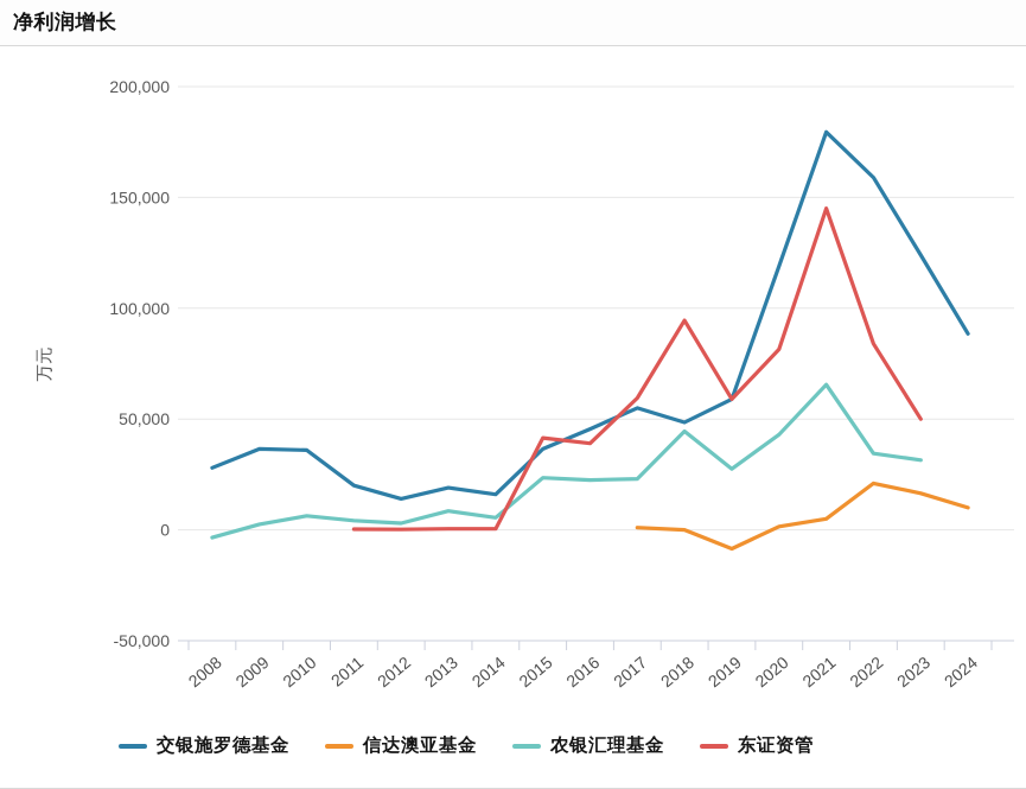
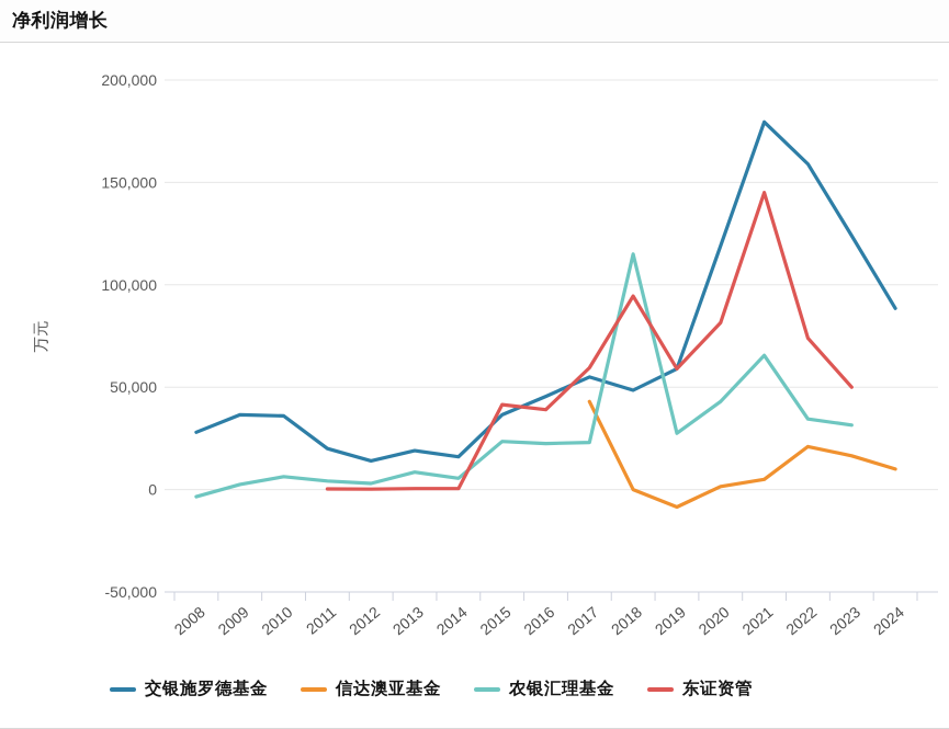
信达澳亚基金/2017: 1000 -> 43000
农银汇理基金/2018: 44000 -> 115000
东证资管/2022: 84000 -> 74000
